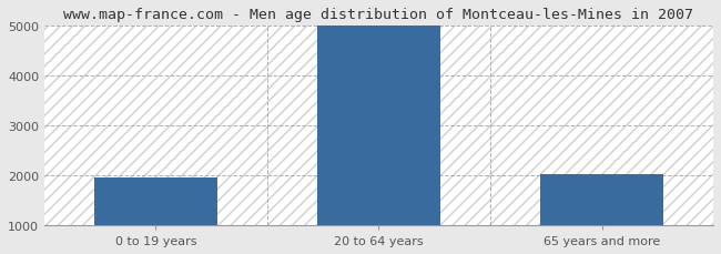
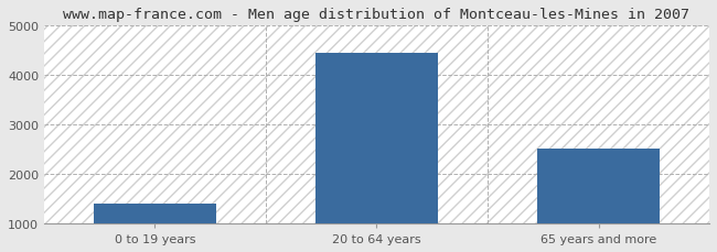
0 to 19 years: 1950 -> 1400
20 to 64 years: 5000 -> 4450
65 years and more: 2020 -> 2500
